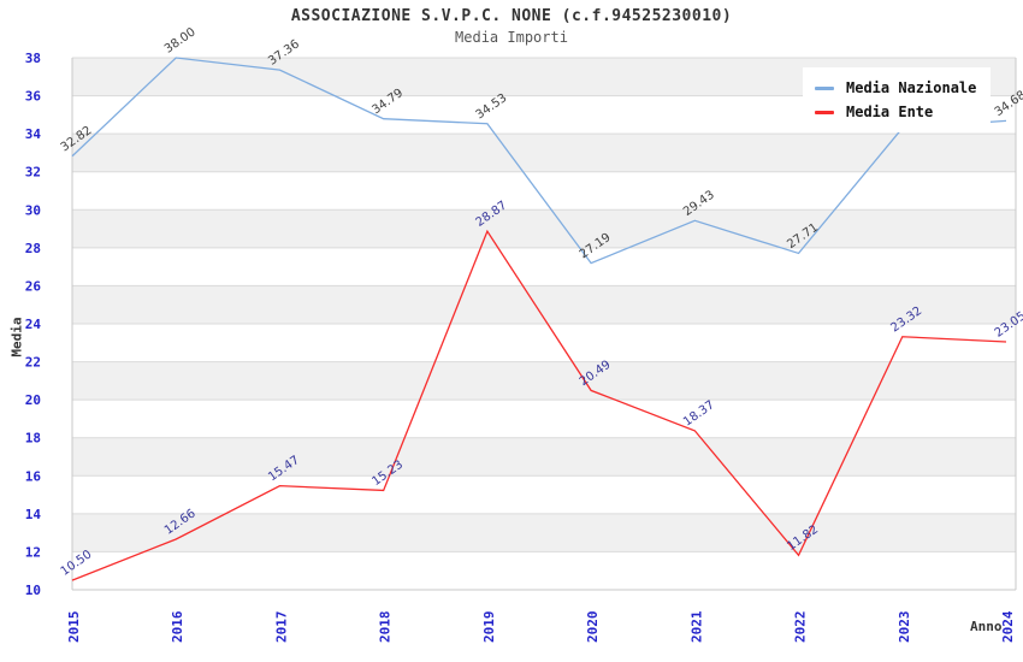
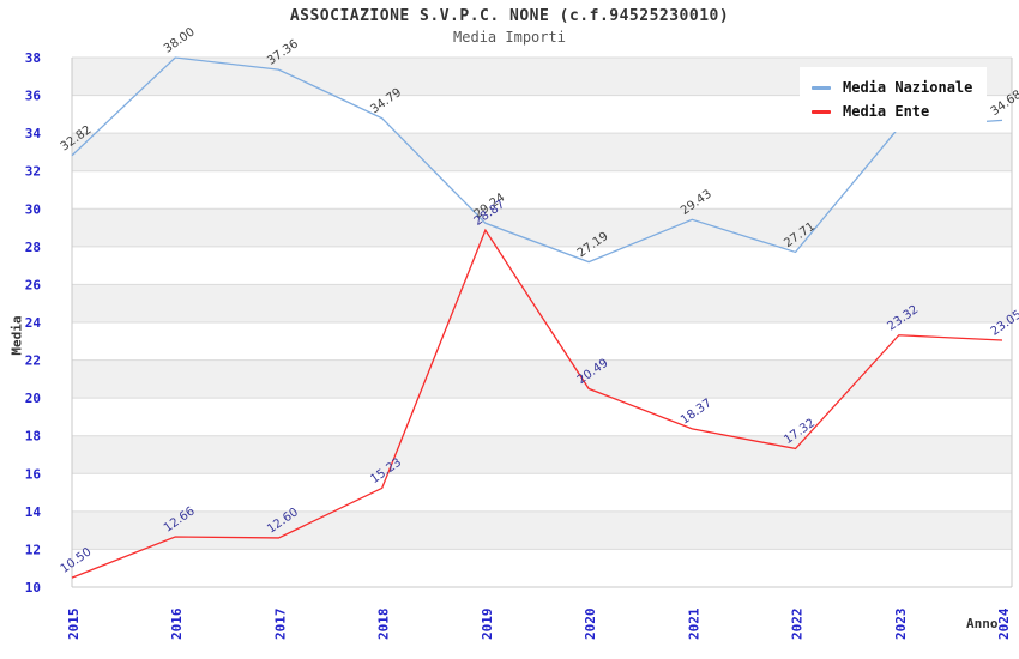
Media Ente/2017: 15.47 -> 12.60
Media Nazionale/2019: 34.53 -> 29.24
Media Ente/2022: 11.82 -> 17.32
